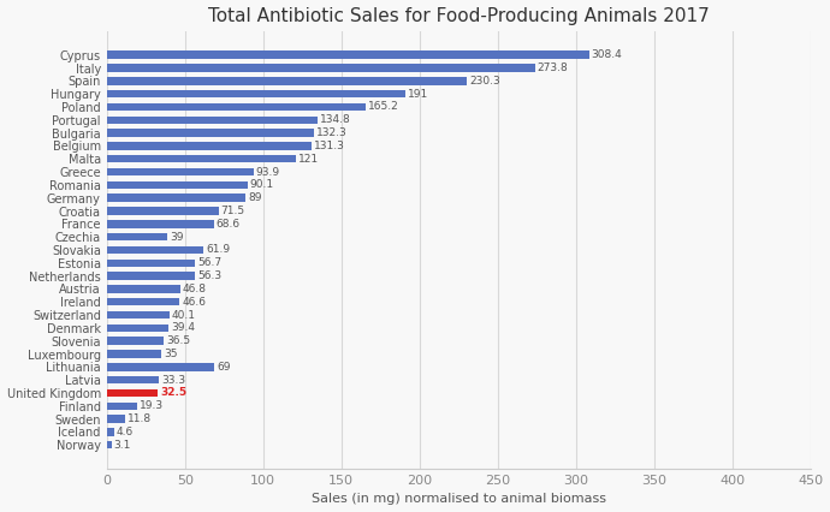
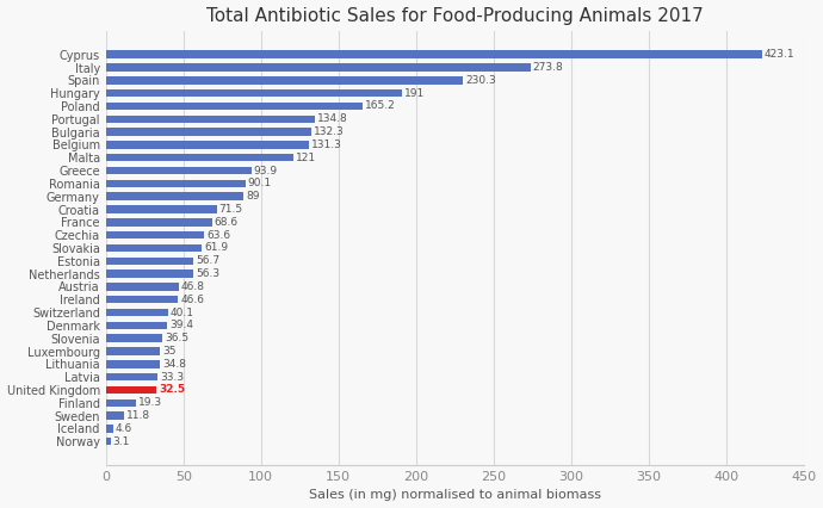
Cyprus: 308.4 -> 423.1
Czechia: 39 -> 63.6
Lithuania: 69 -> 34.8
